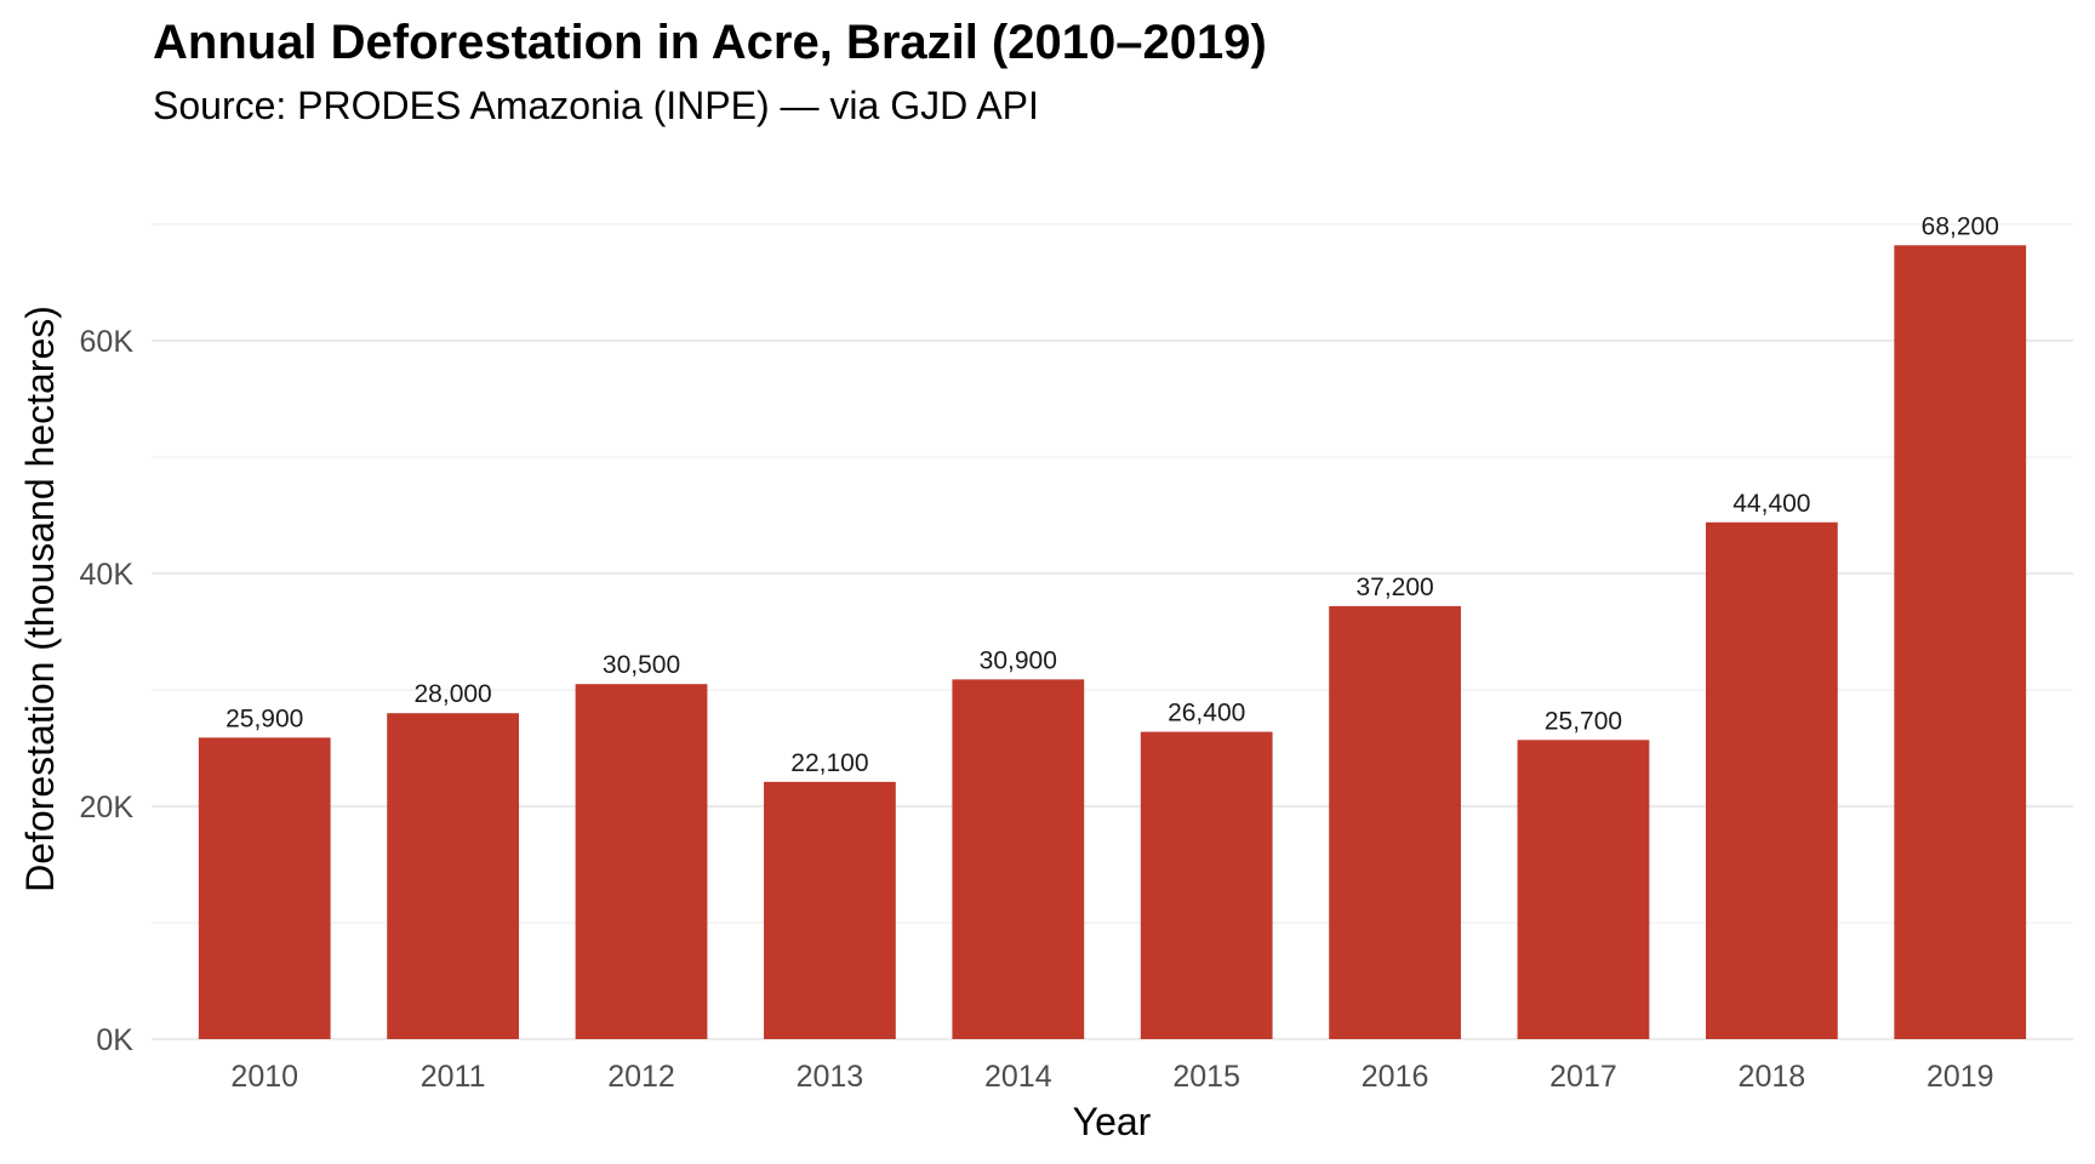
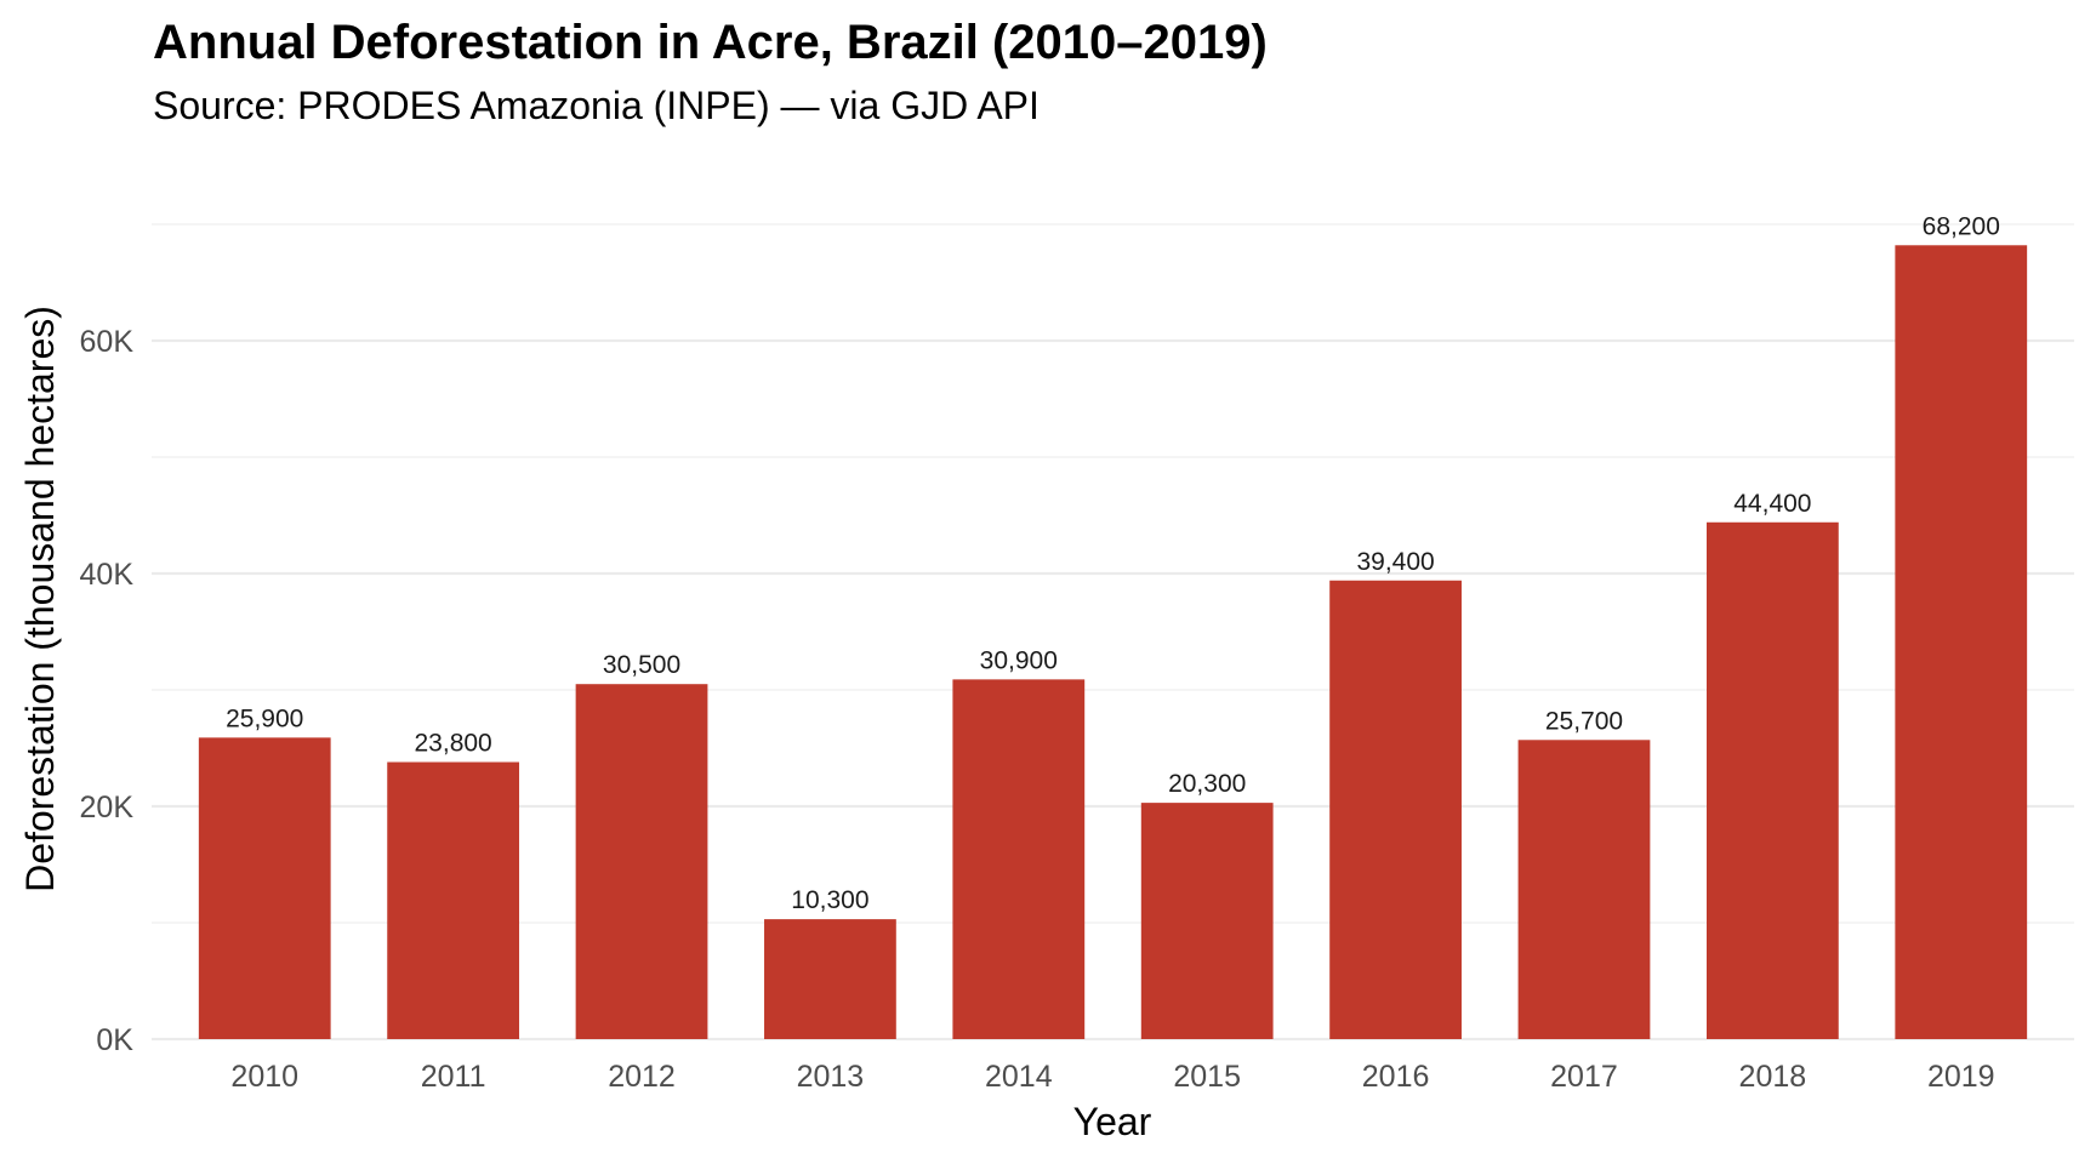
2011: 28,000 -> 23,800
2013: 22,100 -> 10,300
2015: 26,400 -> 20,300
2016: 37,200 -> 39,400
